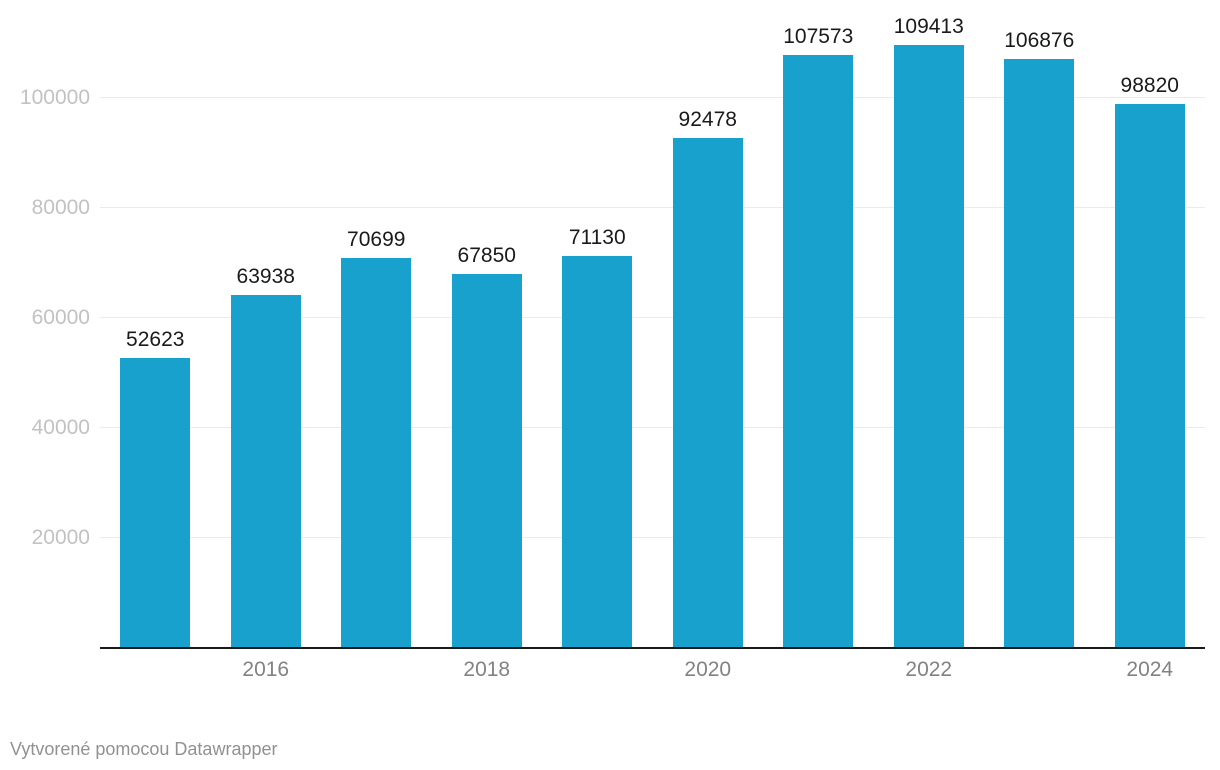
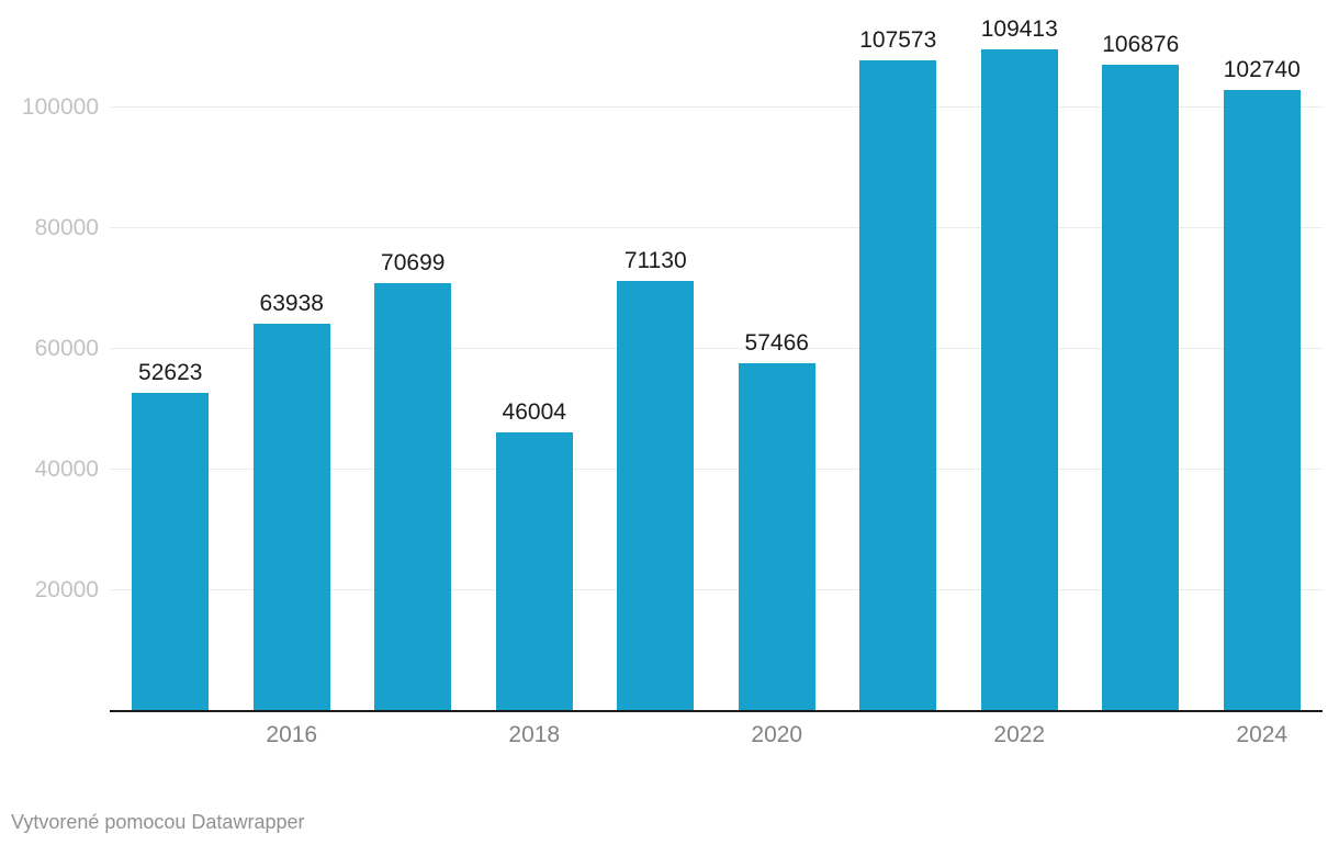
2018: 67850 -> 46004
2020: 92478 -> 57466
2024: 98820 -> 102740
